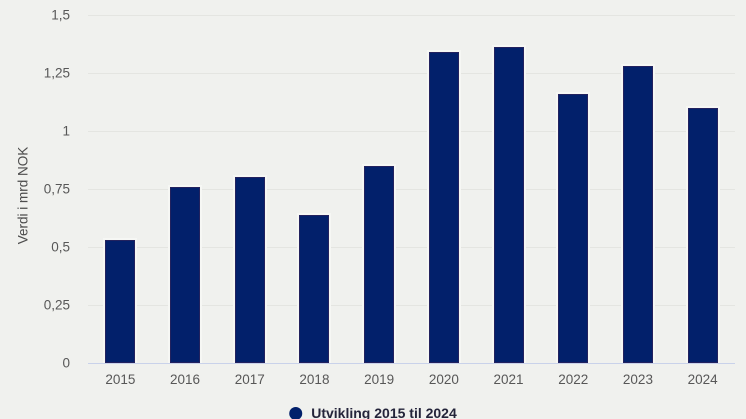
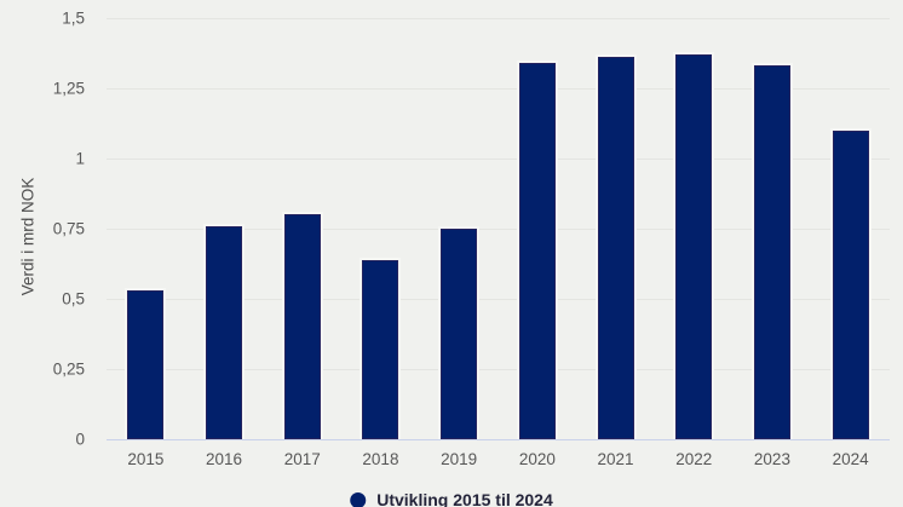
2019: 0,85 -> 0,75
2022: 1,16 -> 1,37
2023: 1,28 -> 1,33
